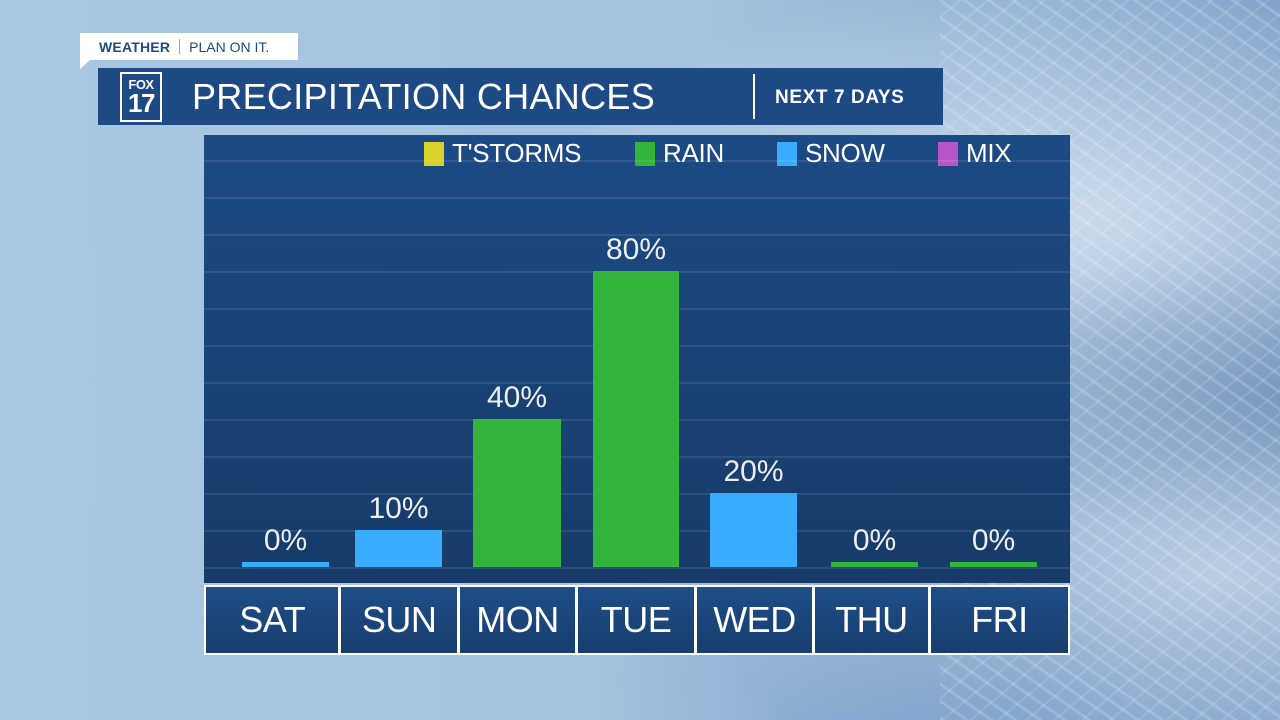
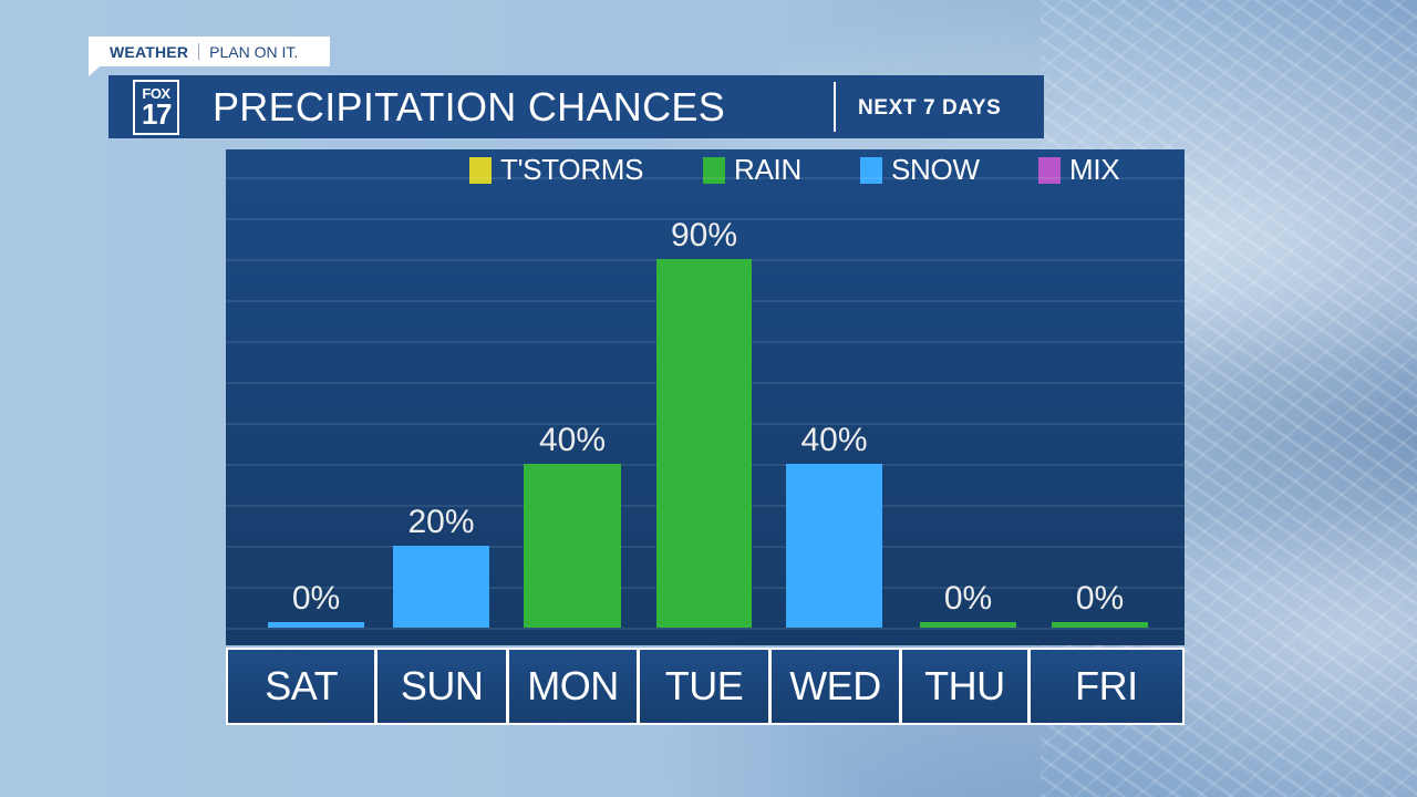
SUN: 10% -> 20%
TUE: 80% -> 90%
WED: 20% -> 40%
